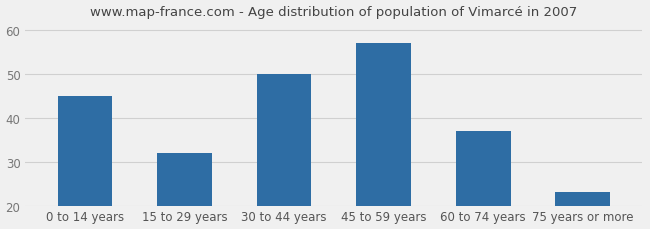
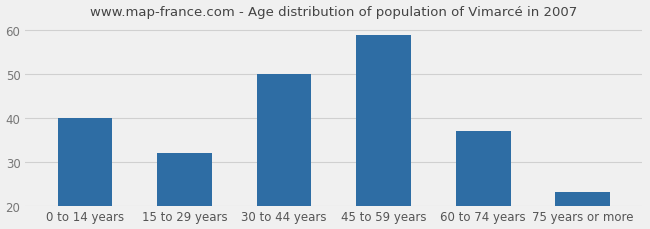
0 to 14 years: 45 -> 40
45 to 59 years: 57 -> 59
